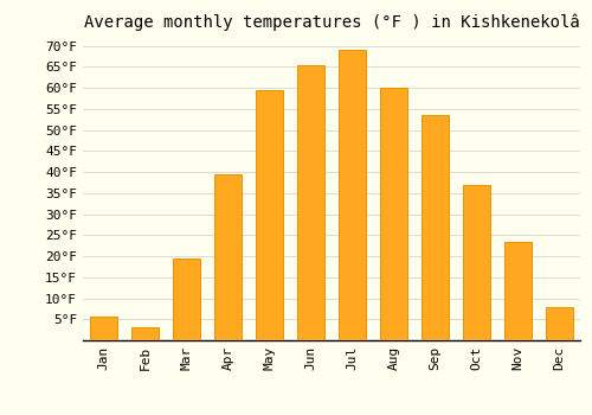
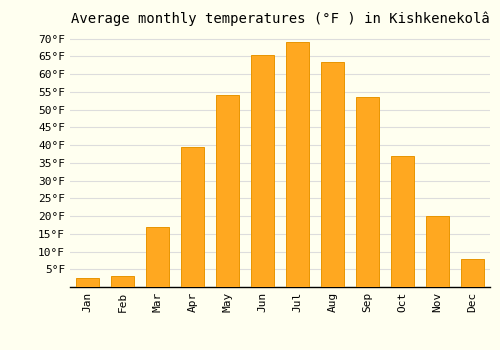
Jan: 5.5°F -> 2.5°F
Mar: 19.5°F -> 17.0°F
May: 59.5°F -> 54.0°F
Aug: 60.0°F -> 63.5°F
Nov: 23.5°F -> 20.0°F
